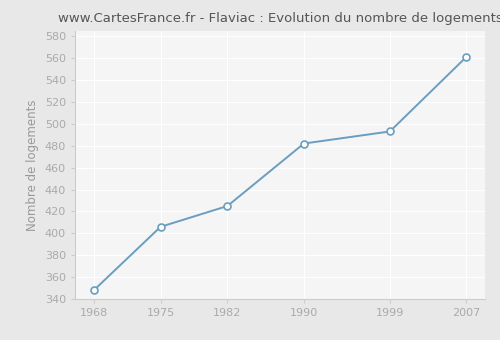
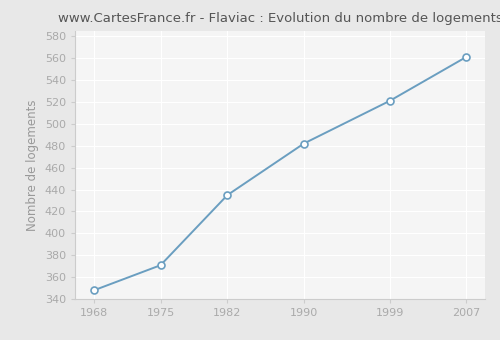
1975: 406 -> 371
1982: 425 -> 435
1999: 493 -> 521
